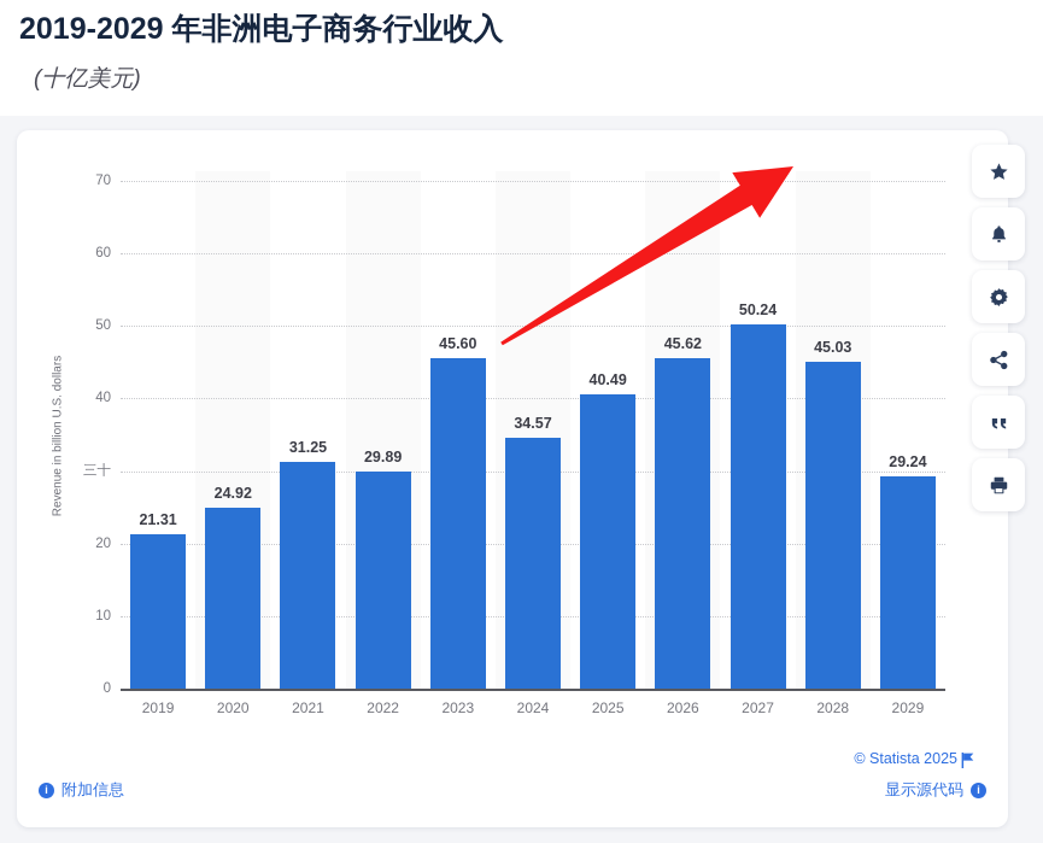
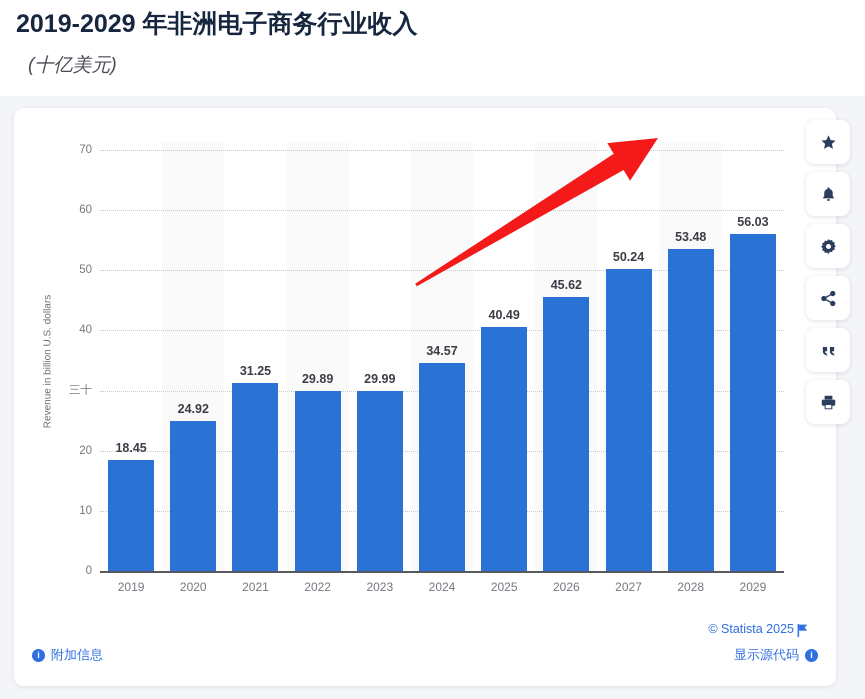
2019: 21.31 -> 18.45
2023: 45.60 -> 29.99
2028: 45.03 -> 53.48
2029: 29.24 -> 56.03
